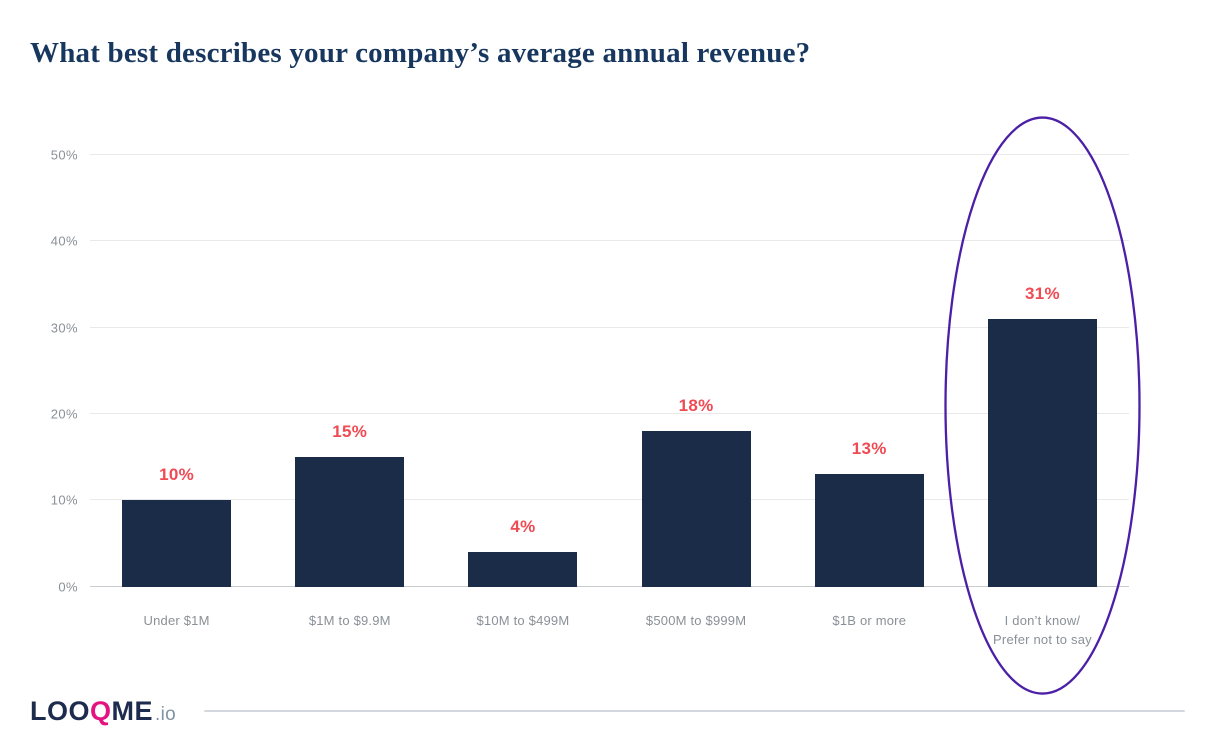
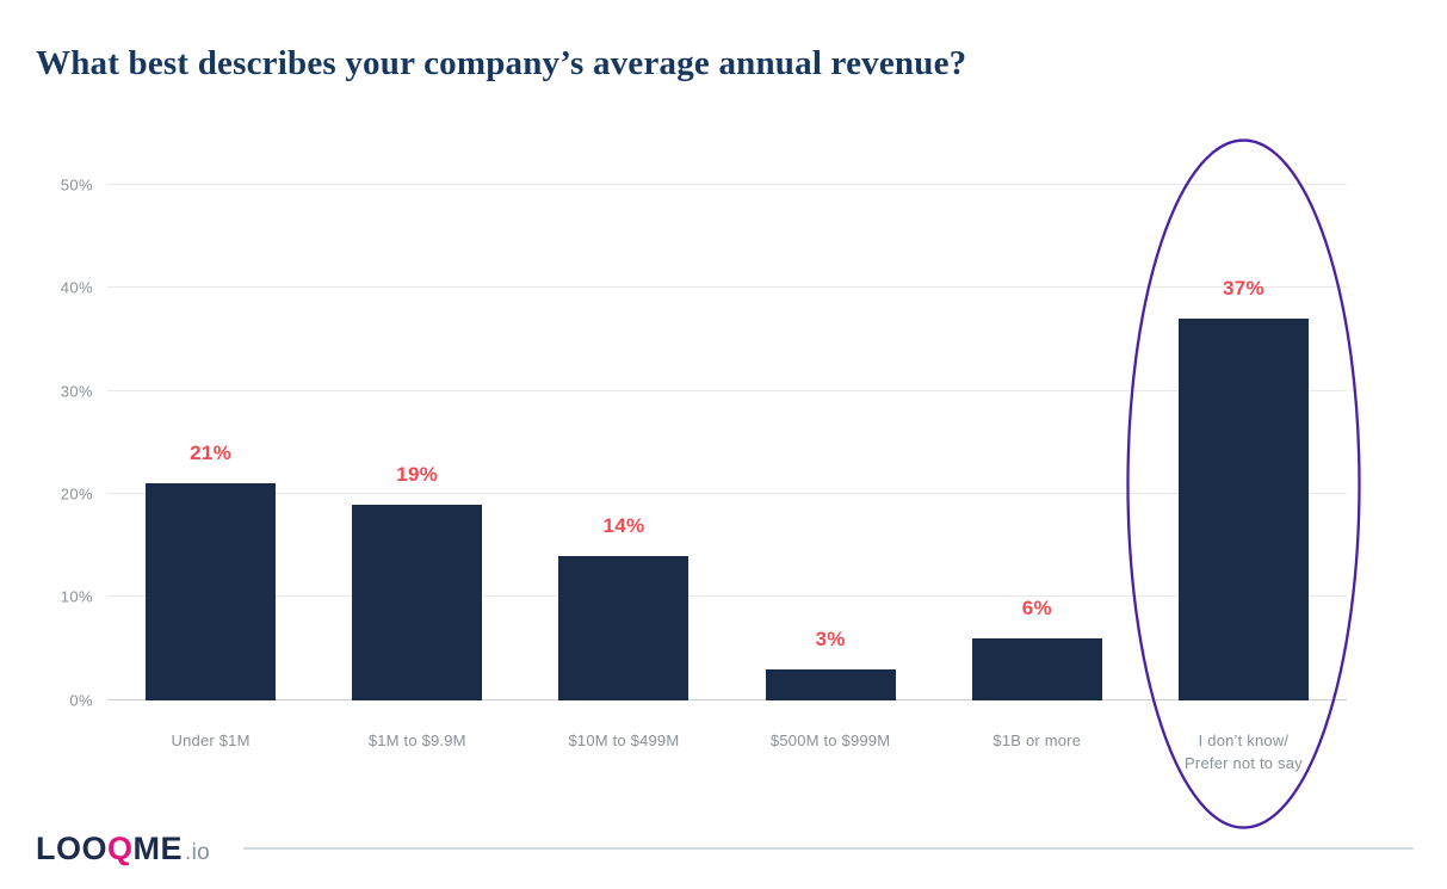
Under $1M: 10% -> 21%
$1M to $9.9M: 15% -> 19%
$10M to $499M: 4% -> 14%
$500M to $999M: 18% -> 3%
$1B or more: 13% -> 6%
I don’t know/ Prefer not to say: 31% -> 37%
